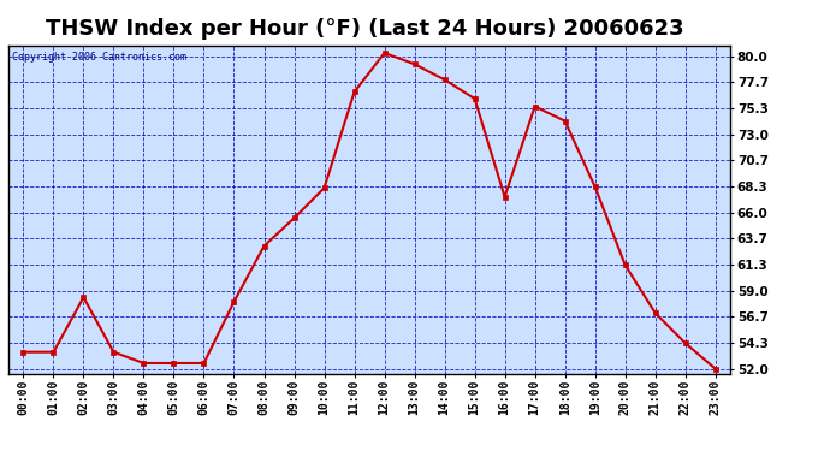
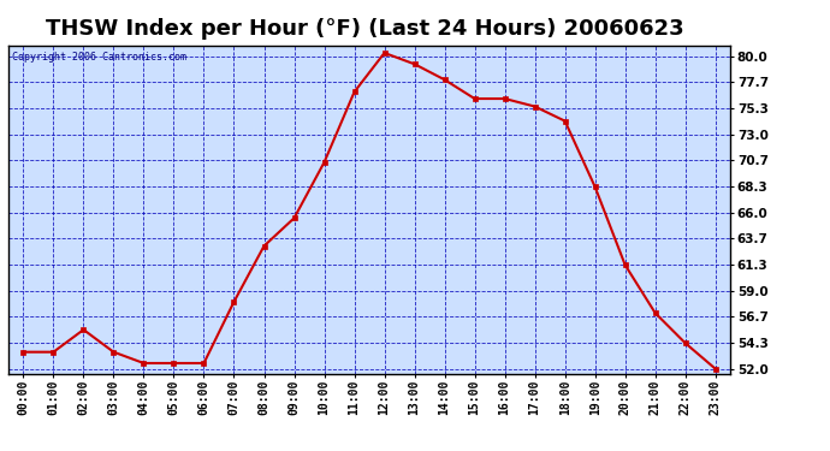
02:00: 58.4 -> 55.5
10:00: 68.2 -> 70.5
16:00: 67.4 -> 76.2
